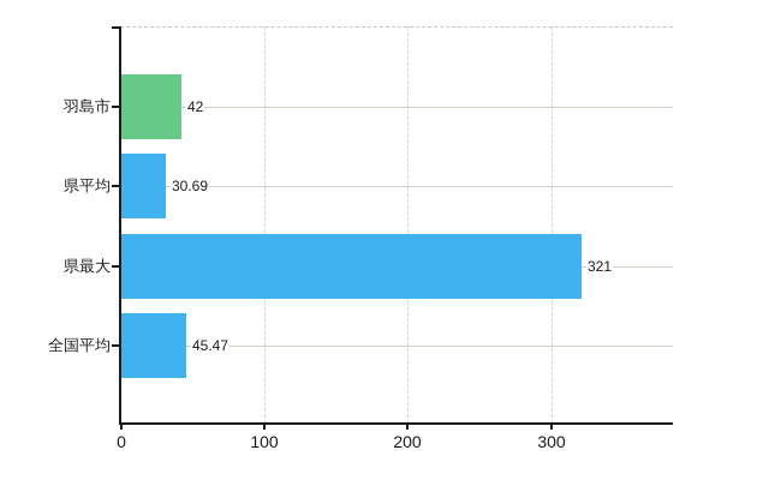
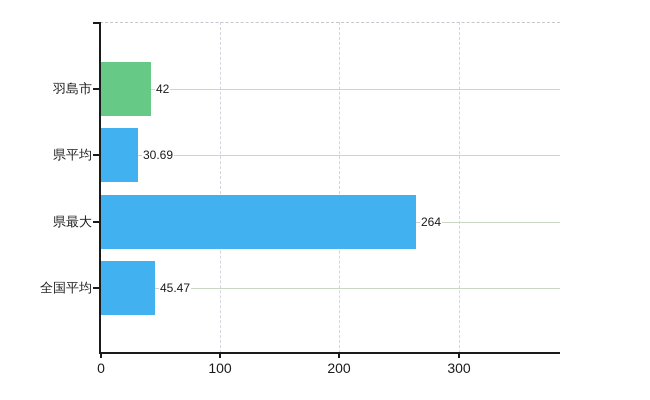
県最大: 321 -> 264
